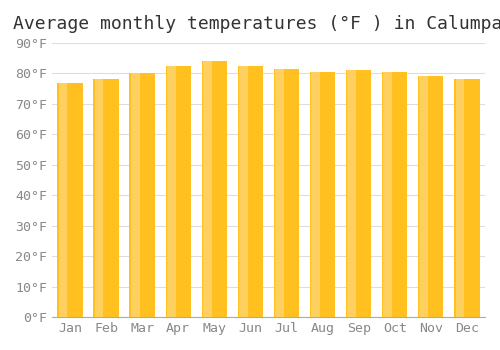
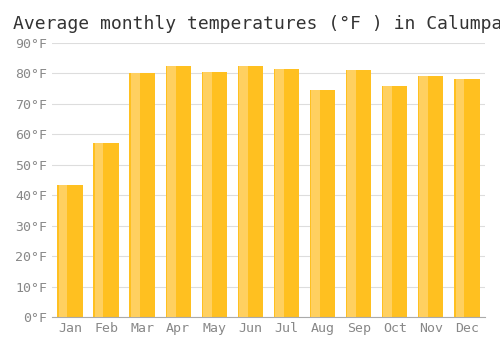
Jan: 77.0°F -> 43.5°F
Feb: 78.0°F -> 57.0°F
May: 84.0°F -> 80.5°F
Aug: 80.5°F -> 74.5°F
Oct: 80.5°F -> 76.0°F
